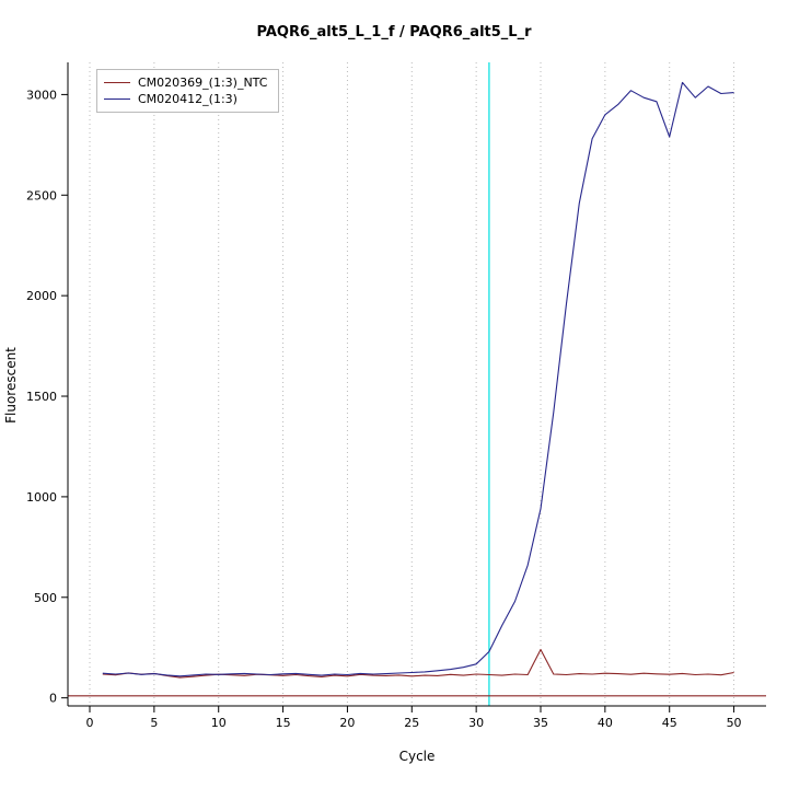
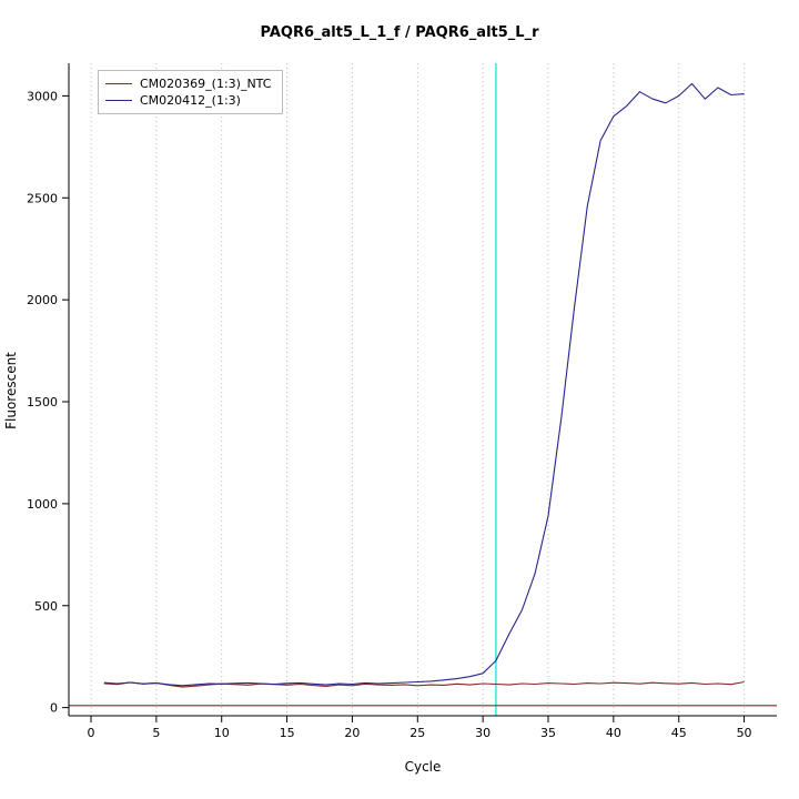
CM020369_(1:3)_NTC/35: 240 -> 120
CM020412_(1:3)/45: 2790 -> 3000
